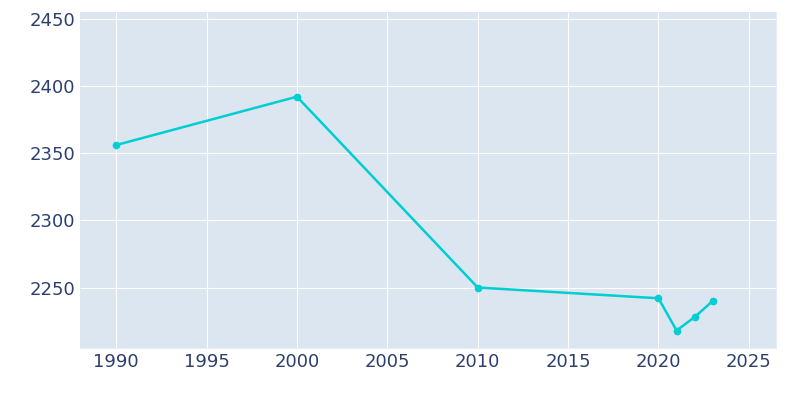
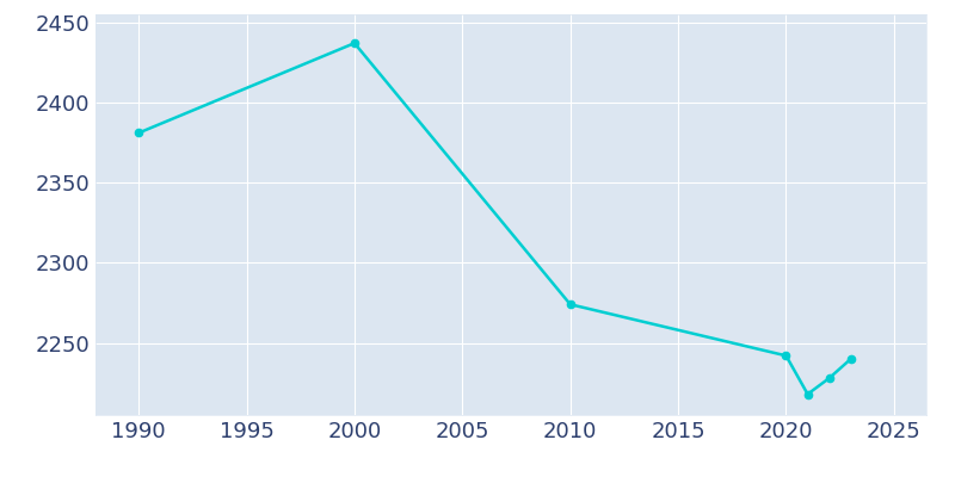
1990: 2356 -> 2381
2000: 2392 -> 2437
2010: 2250 -> 2274
